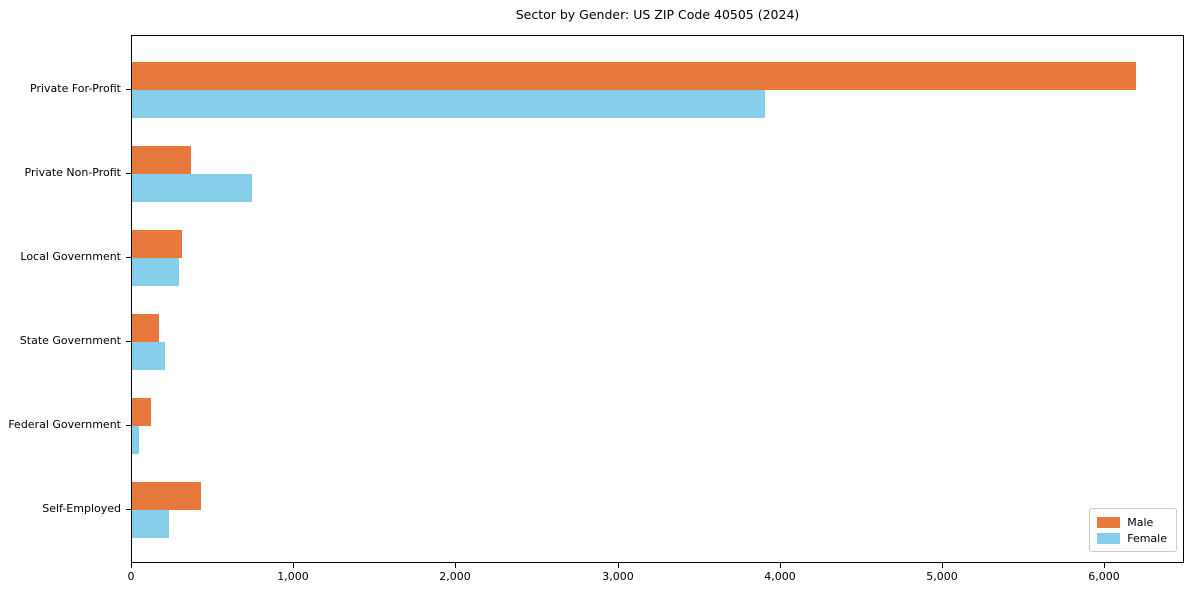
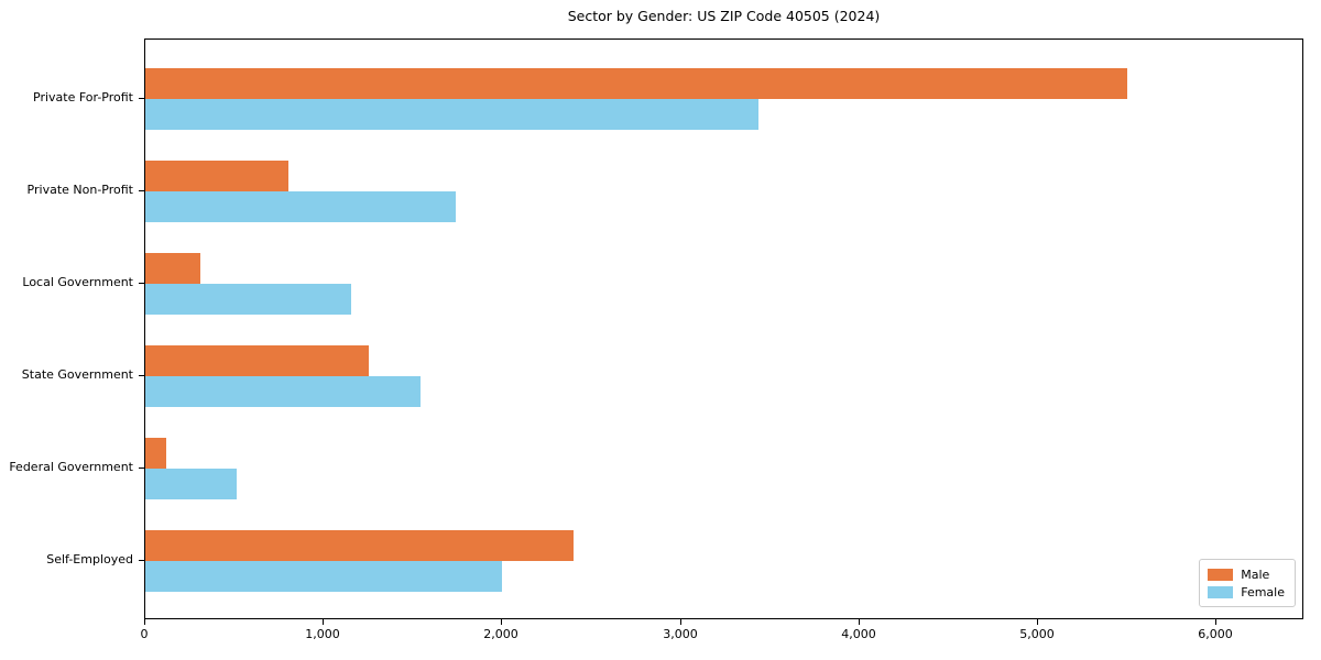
Male/Private For-Profit: 6190 -> 5500
Female/Private For-Profit: 3900 -> 3430
Male/Private Non-Profit: 360 -> 800
Female/Private Non-Profit: 740 -> 1740
Female/Local Government: 290 -> 1150
Male/State Government: 160 -> 1250
Female/State Government: 200 -> 1540
Female/Federal Government: 40 -> 510
Male/Self-Employed: 420 -> 2400
Female/Self-Employed: 230 -> 2000
